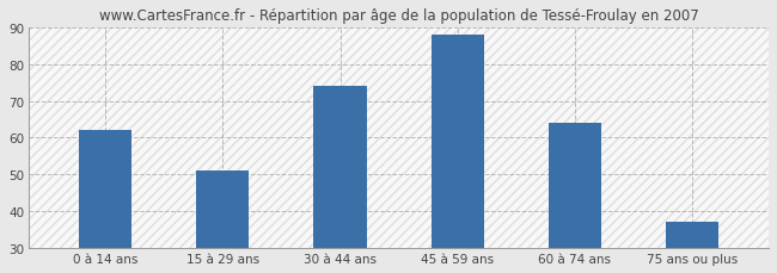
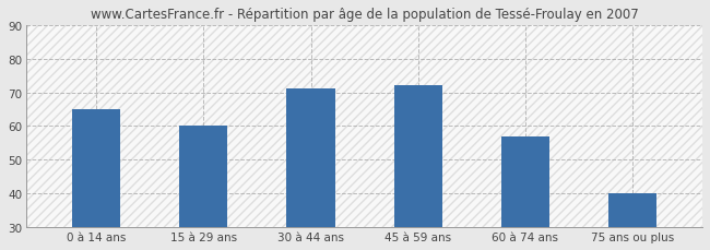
0 à 14 ans: 62 -> 65
15 à 29 ans: 51 -> 60
30 à 44 ans: 74 -> 71
45 à 59 ans: 88 -> 72
60 à 74 ans: 64 -> 57
75 ans ou plus: 37 -> 40
